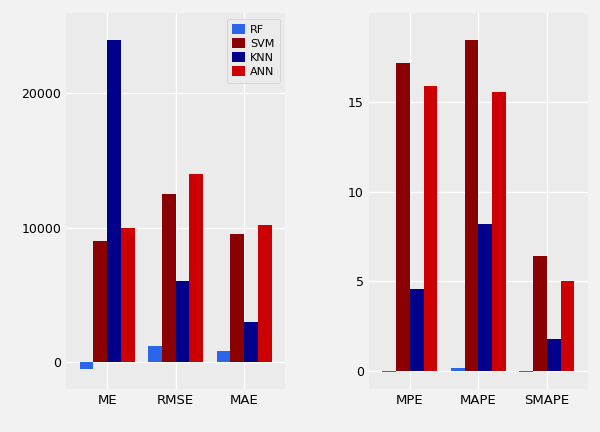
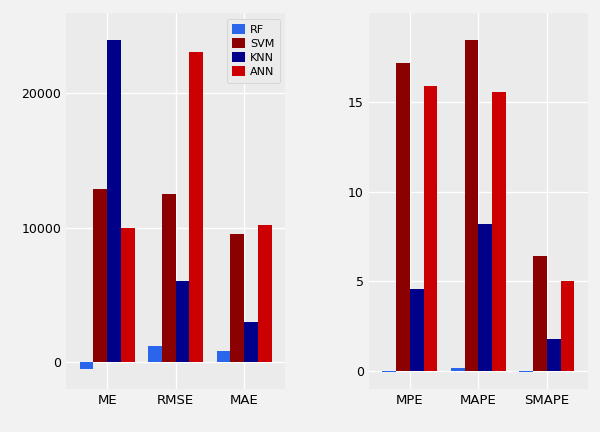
SVM/ME: 9000 -> 12900
ANN/RMSE: 14000 -> 23100
